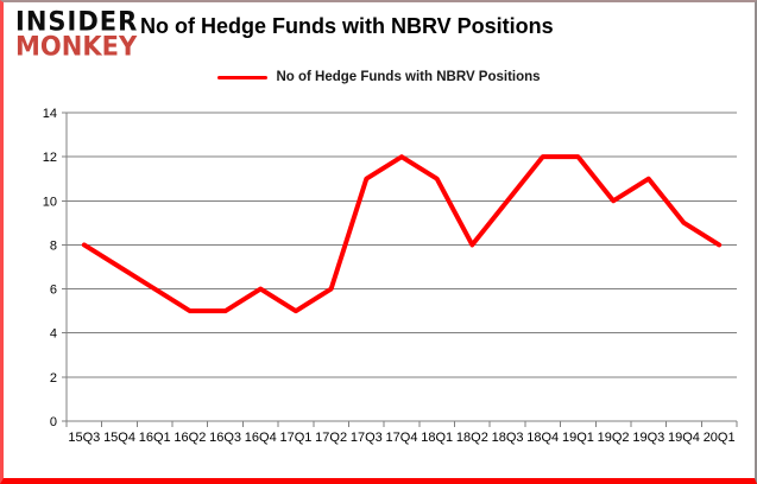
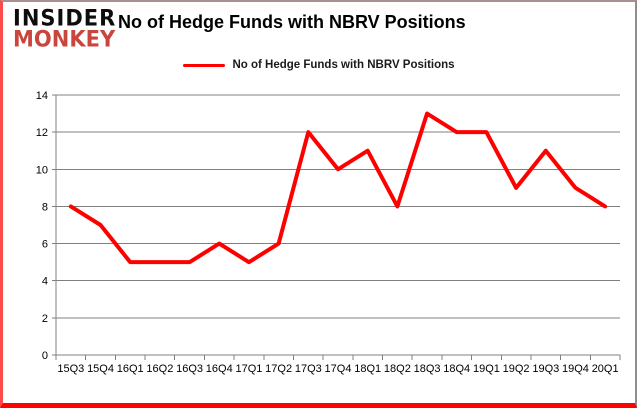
16Q1: 6 -> 5
17Q3: 11 -> 12
17Q4: 12 -> 10
18Q3: 10 -> 13
19Q2: 10 -> 9
